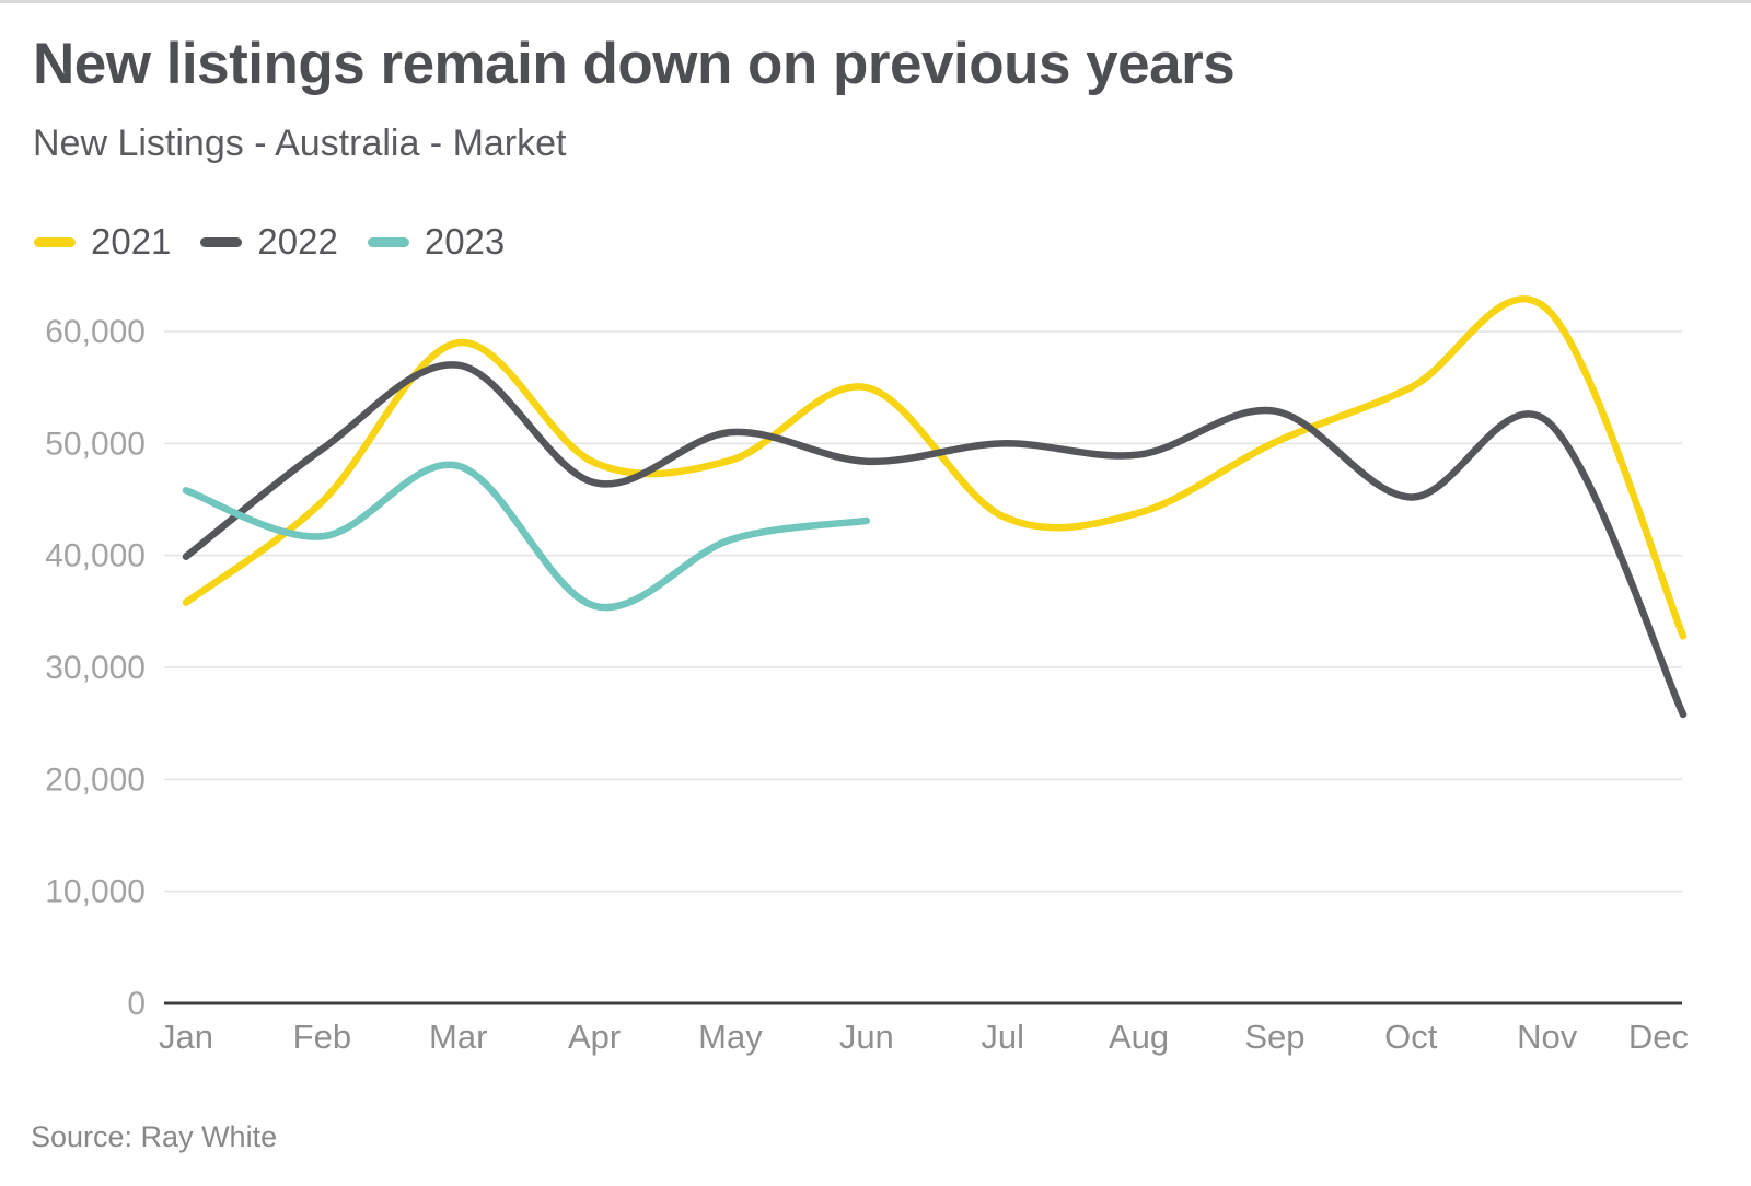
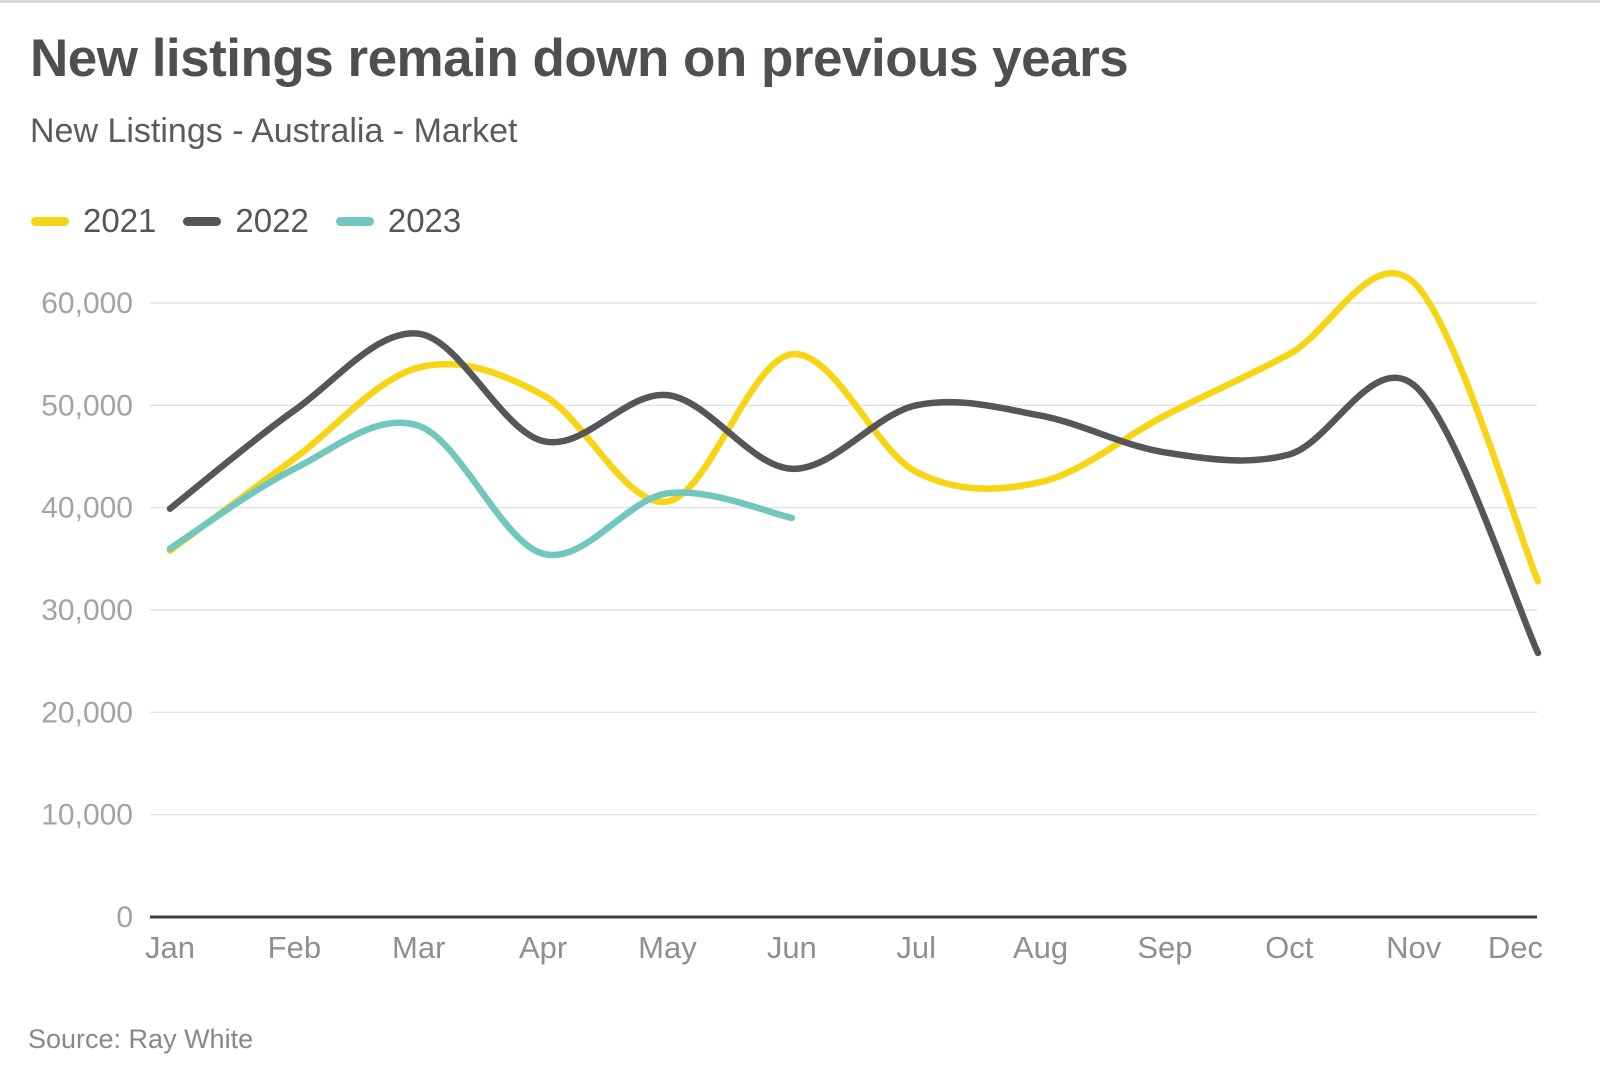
2023/Jan: 45800 -> 36000
2023/Feb: 41700 -> 43800
2021/Mar: 59000 -> 53700
2021/Apr: 48300 -> 51000
2021/May: 48500 -> 40600
2022/Jun: 48400 -> 43800
2023/Jun: 43100 -> 39000
2021/Aug: 43800 -> 42500
2021/Sep: 50100 -> 49000
2022/Sep: 52900 -> 45400
